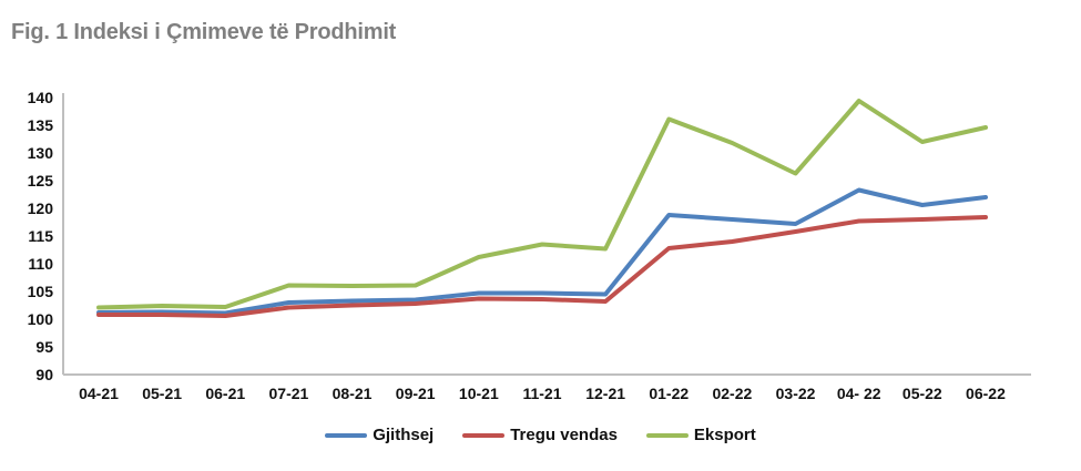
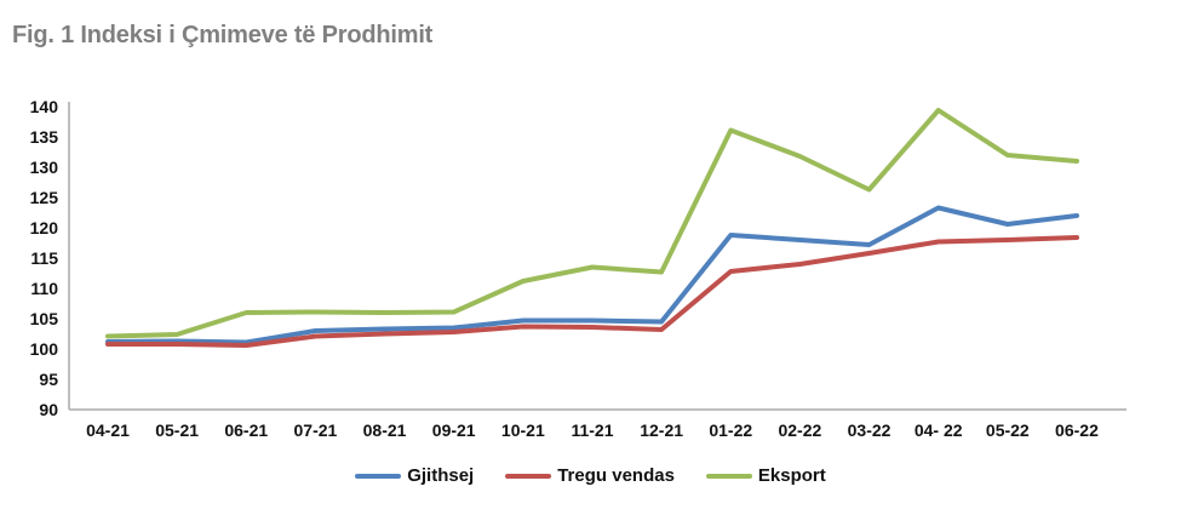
Eksport/06-21: 102 -> 106
Eksport/06-22: 135 -> 131
